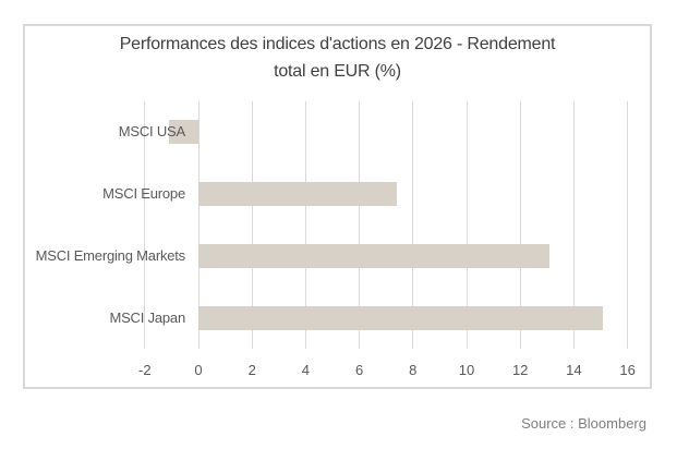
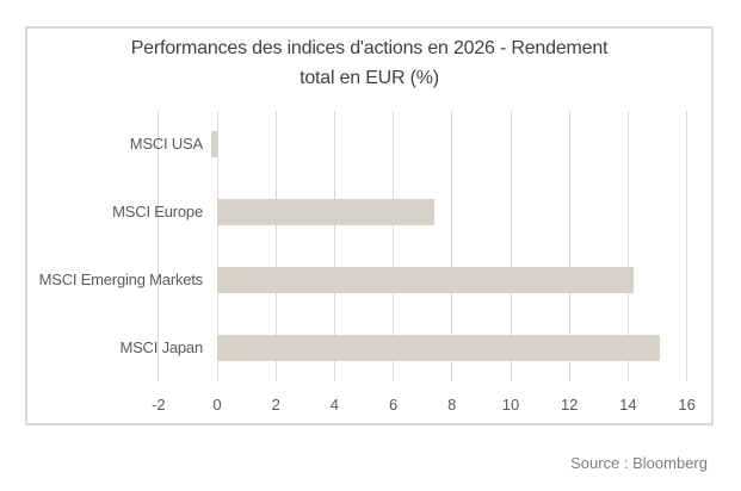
MSCI USA: -1.1 -> -0.2
MSCI Emerging Markets: 13.1 -> 14.2
